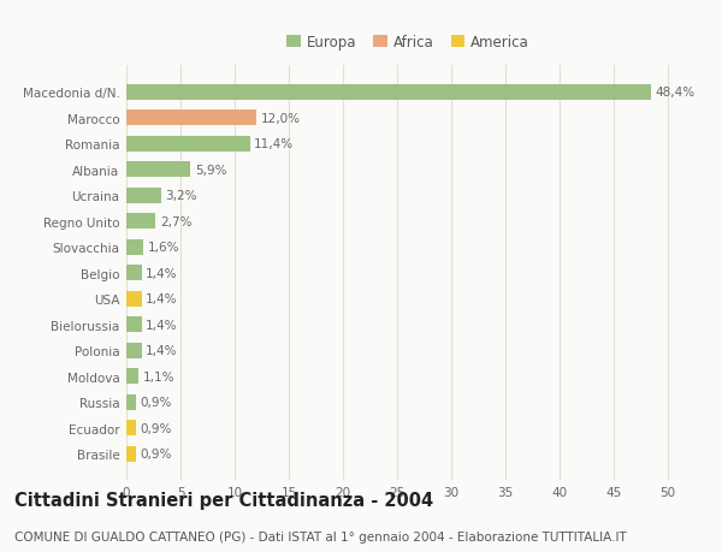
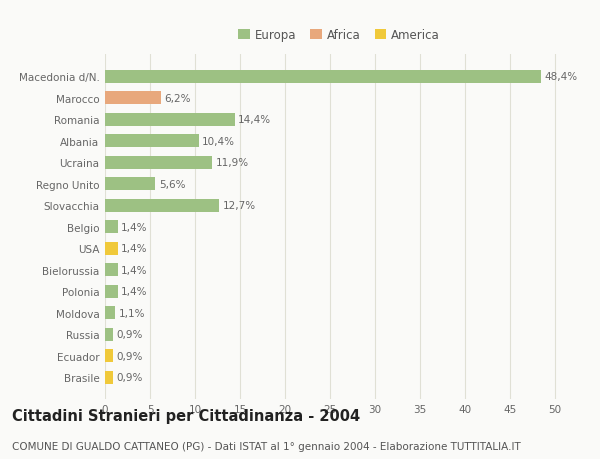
Marocco: 12,0% -> 6,2%
Romania: 11,4% -> 14,4%
Albania: 5,9% -> 10,4%
Ucraina: 3,2% -> 11,9%
Regno Unito: 2,7% -> 5,6%
Slovacchia: 1,6% -> 12,7%
